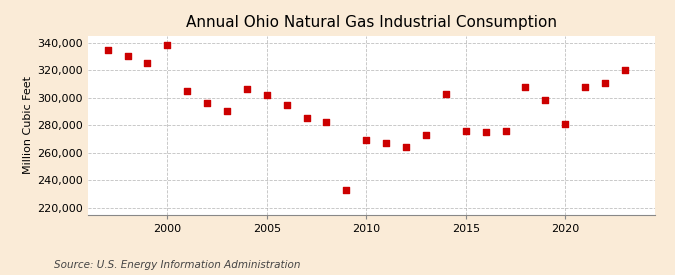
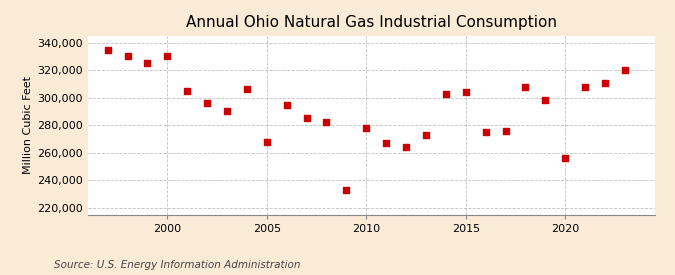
2000: 338,000 -> 330,000
2005: 302,000 -> 268,000
2010: 269,000 -> 278,000
2015: 276,000 -> 304,000
2020: 281,000 -> 256,000
